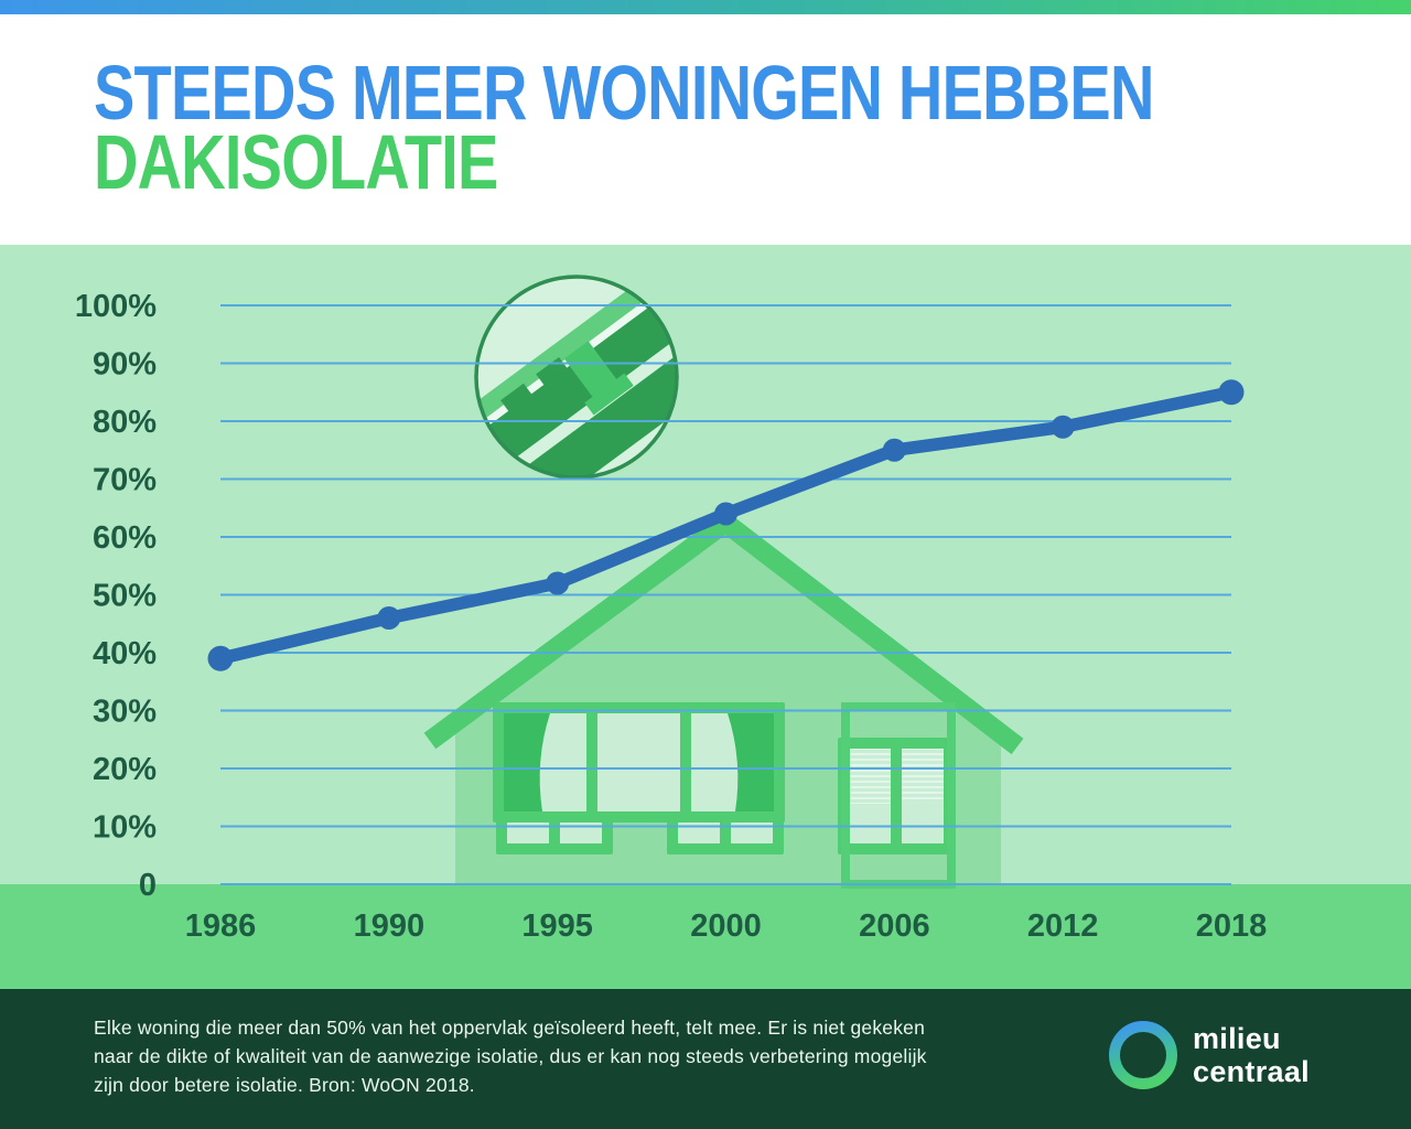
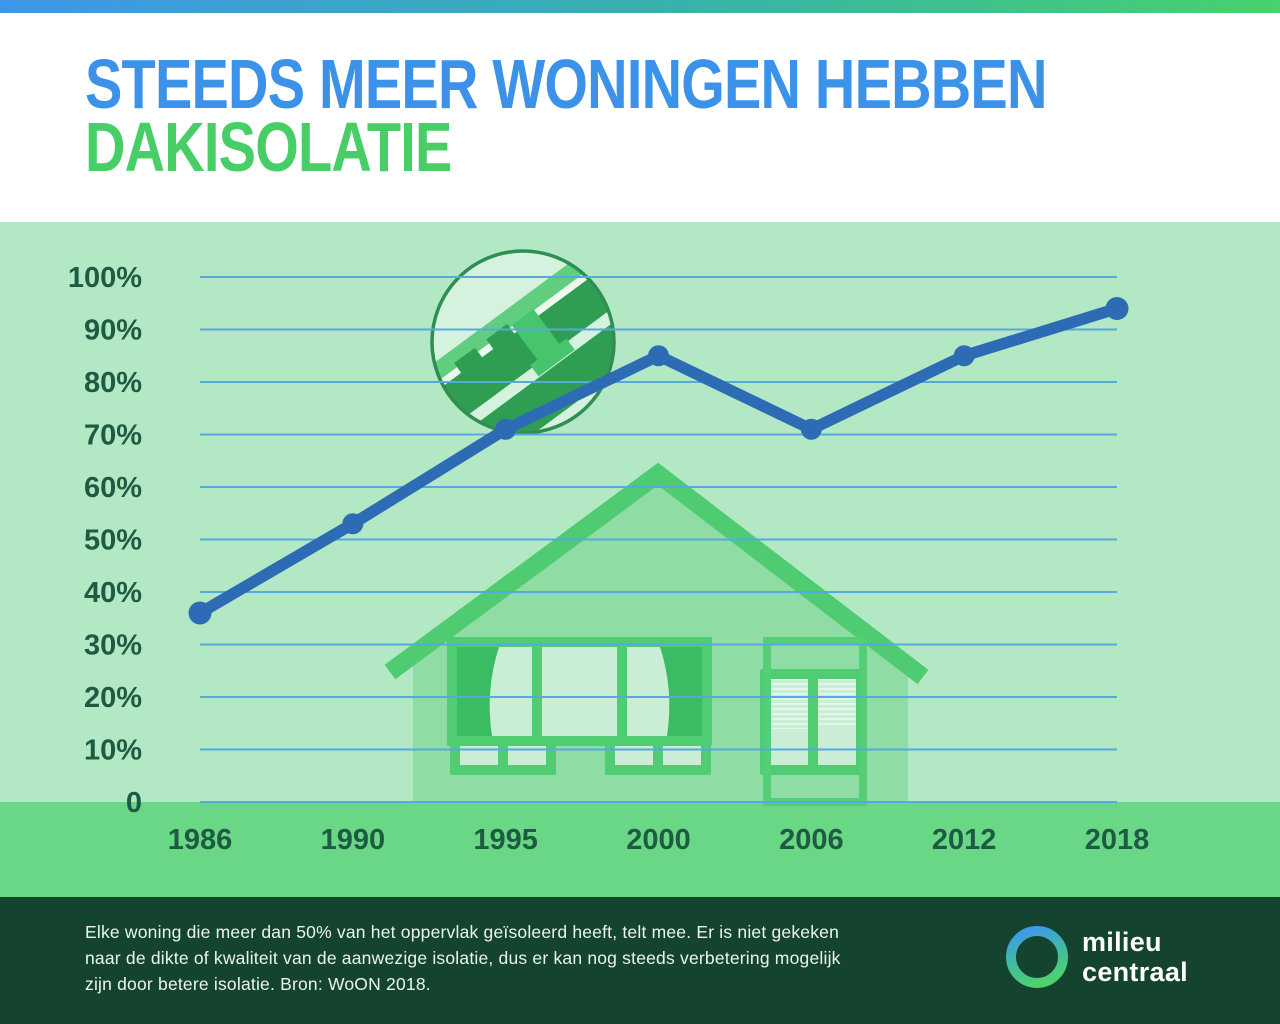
1986: 39% -> 36%
1990: 46% -> 53%
1995: 52% -> 71%
2000: 64% -> 85%
2006: 75% -> 71%
2012: 79% -> 85%
2018: 85% -> 94%
